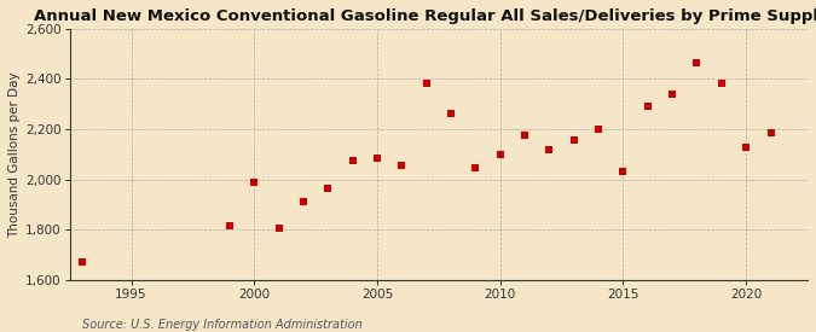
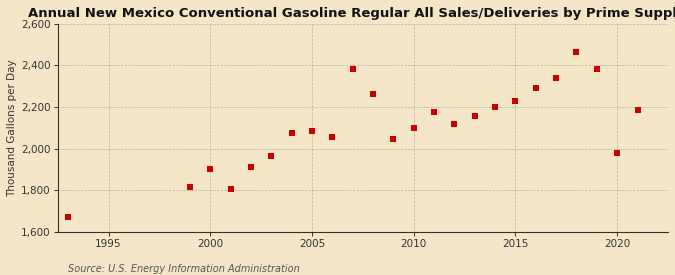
2000: 1,990 -> 1,900
2015: 2,030 -> 2,230
2020: 2,130 -> 1,980
